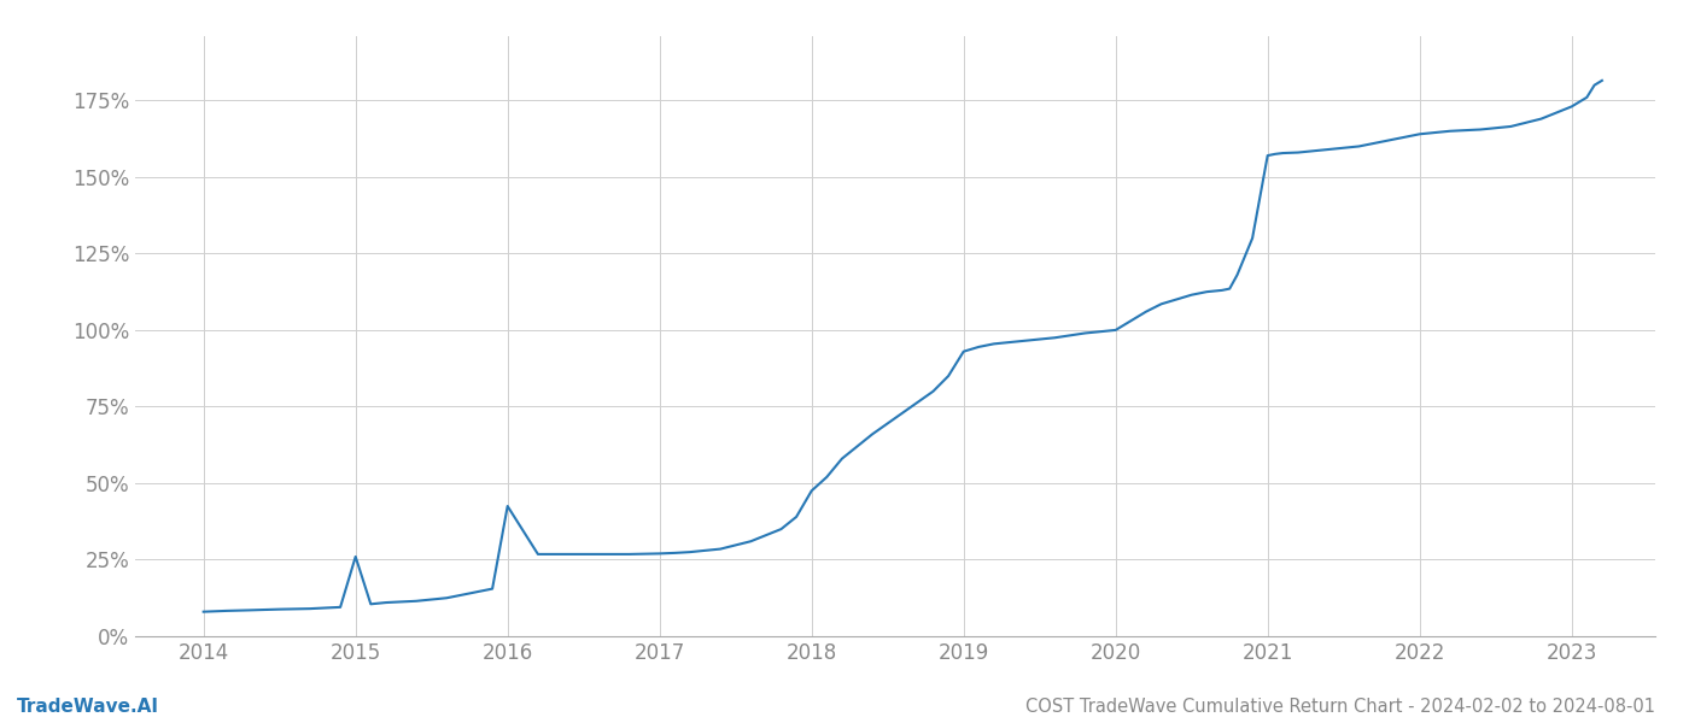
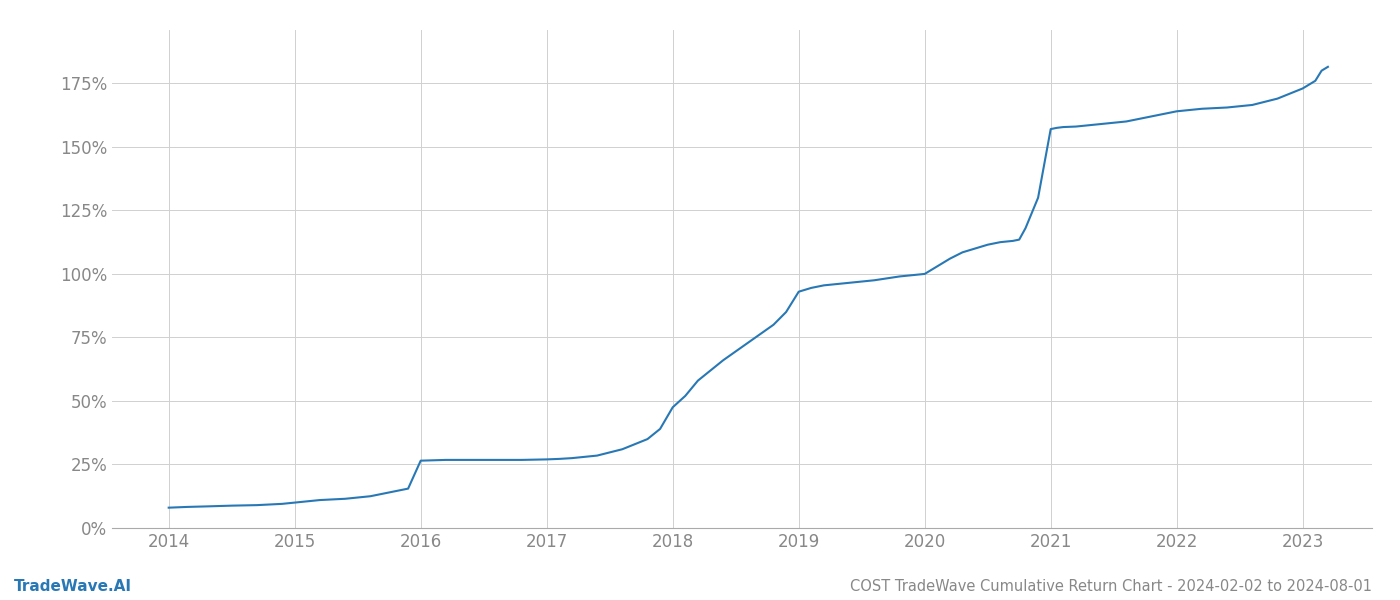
2015: 26.0% -> 10.0%
2016: 42.5% -> 26.5%
